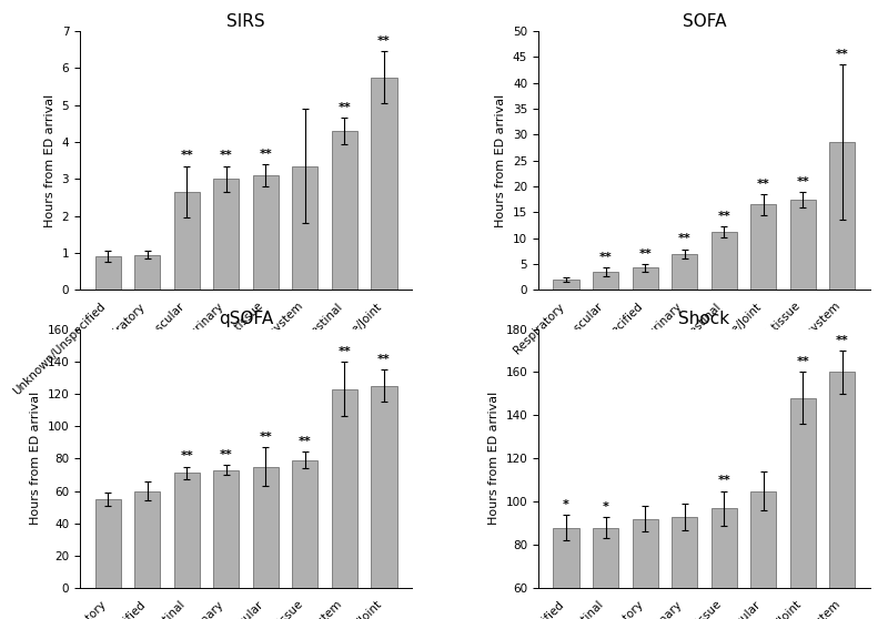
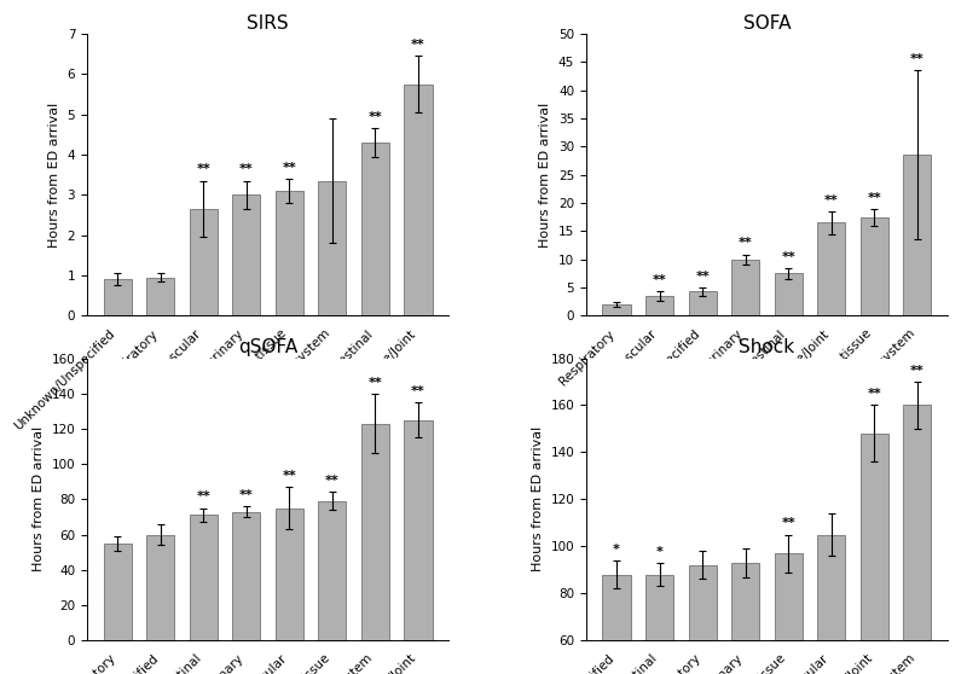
SOFA/Genitourinary: 7.0 -> 10.0
SOFA/Gastrointestinal: 11.2 -> 7.5
